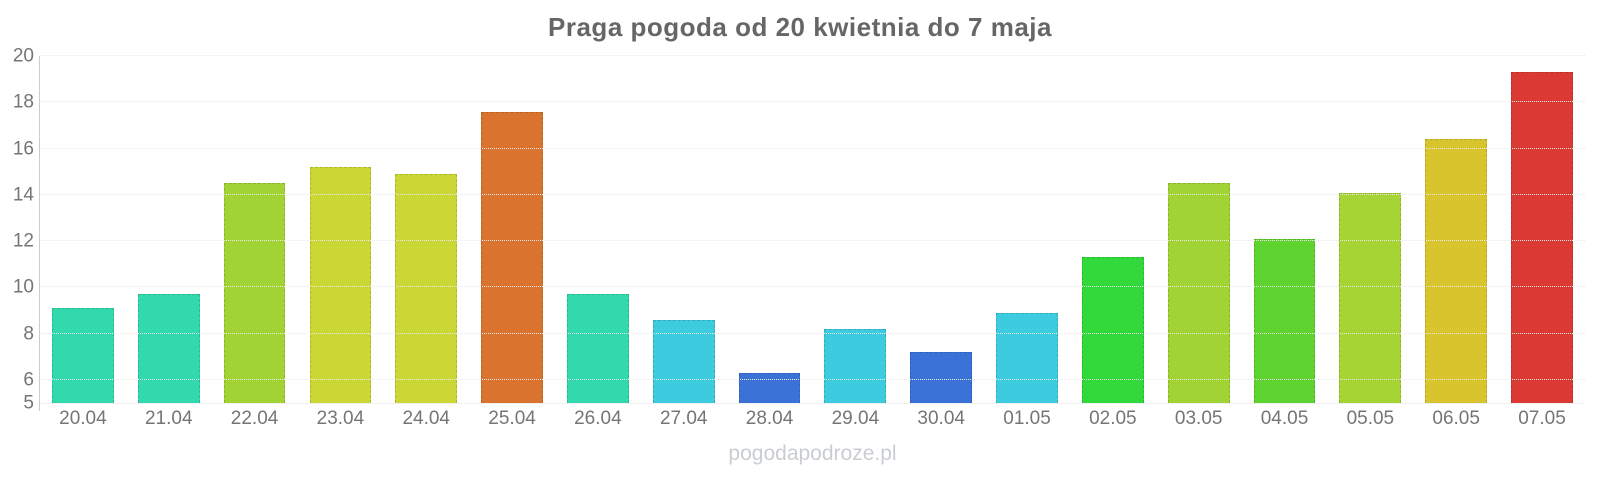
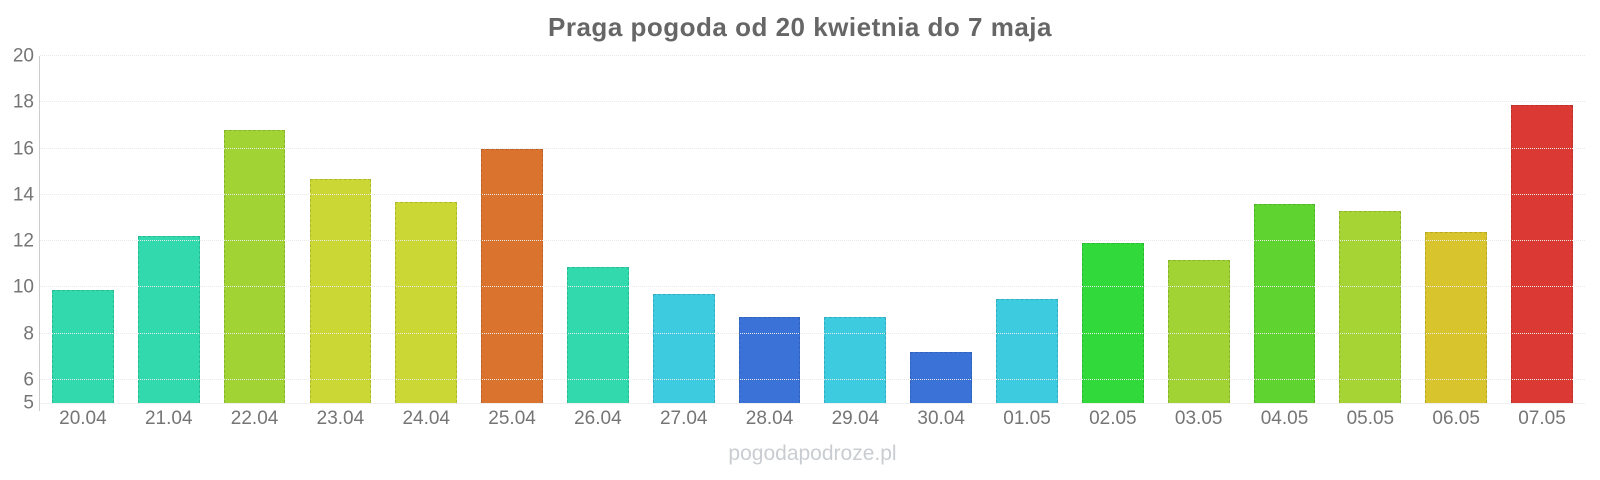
20.04: 9.1 -> 9.9
21.04: 9.7 -> 12.2
22.04: 14.5 -> 16.8
23.04: 15.2 -> 14.7
24.04: 14.9 -> 13.7
25.04: 17.6 -> 16.0
26.04: 9.7 -> 10.9
27.04: 8.6 -> 9.7
28.04: 6.3 -> 8.7
29.04: 8.2 -> 8.7
01.05: 8.9 -> 9.5
02.05: 11.3 -> 11.9
03.05: 14.5 -> 11.2
04.05: 12.1 -> 13.6
05.05: 14.1 -> 13.3
06.05: 16.4 -> 12.4
07.05: 19.3 -> 17.9
